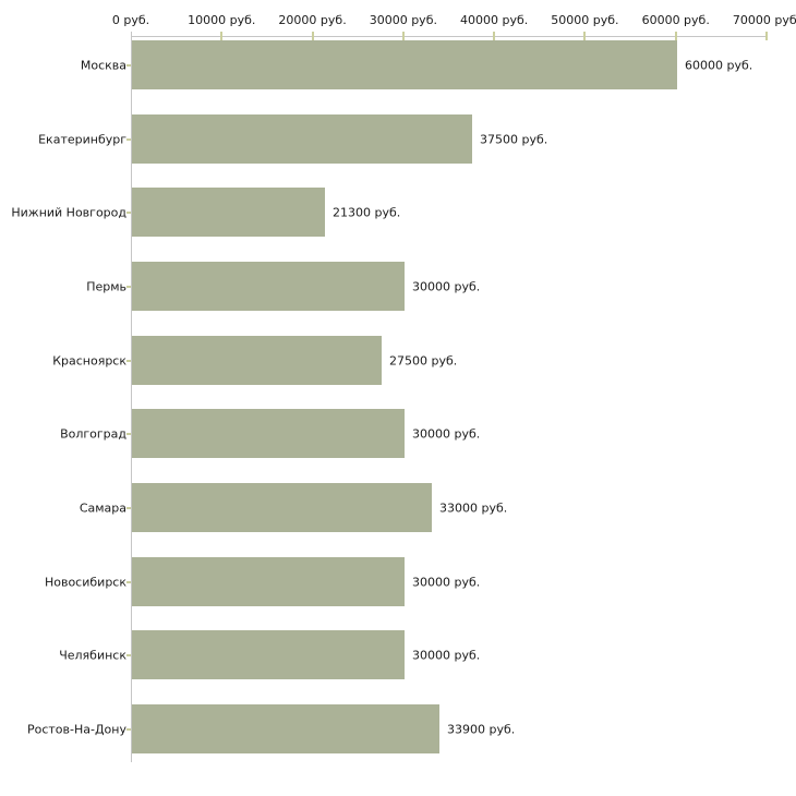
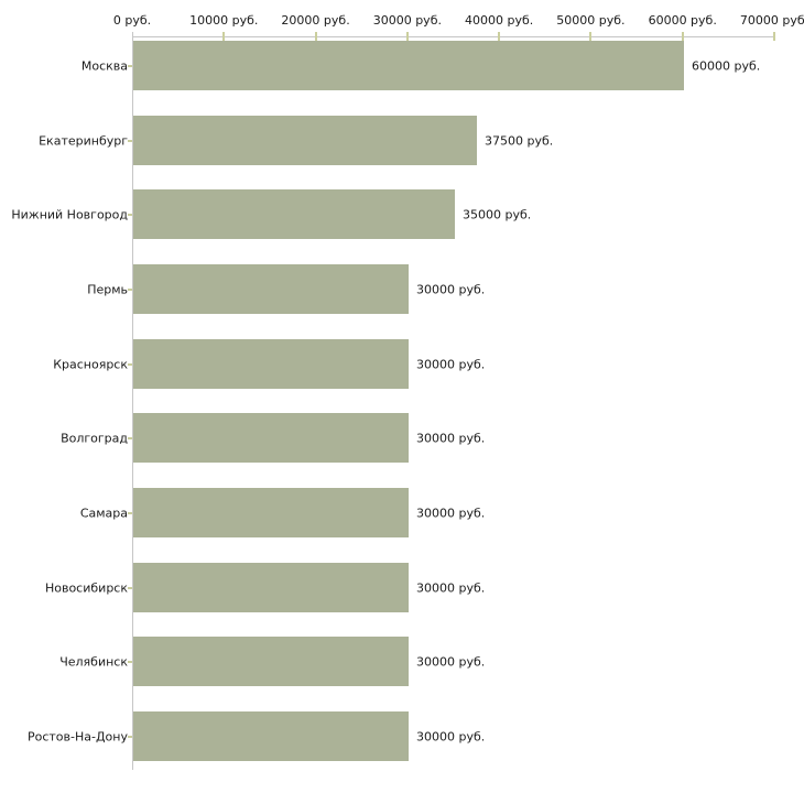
Нижний Новгород: 21300 -> 35000
Красноярск: 27500 -> 30000
Самара: 33000 -> 30000
Ростов-На-Дону: 33900 -> 30000
